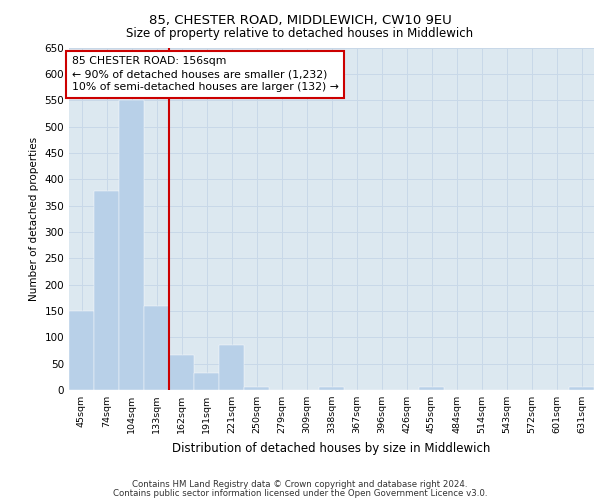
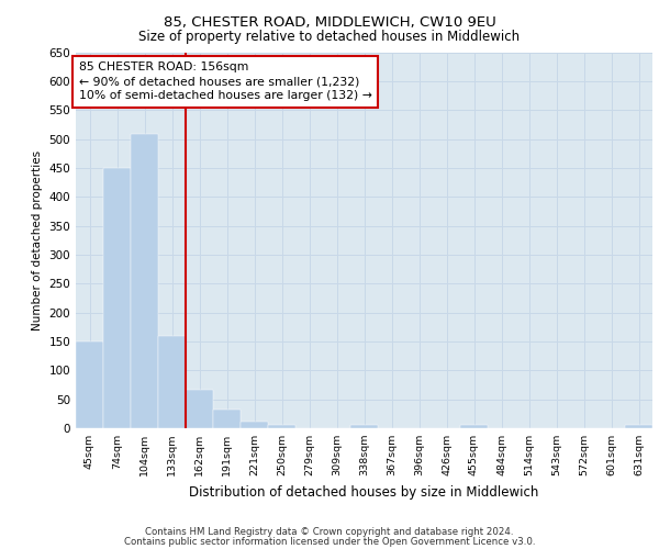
74sqm: 378 -> 450
104sqm: 550 -> 508
221sqm: 86 -> 12
